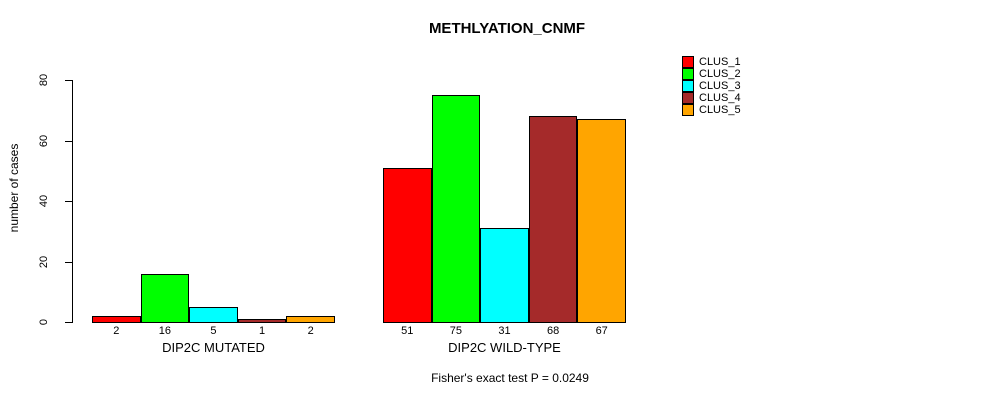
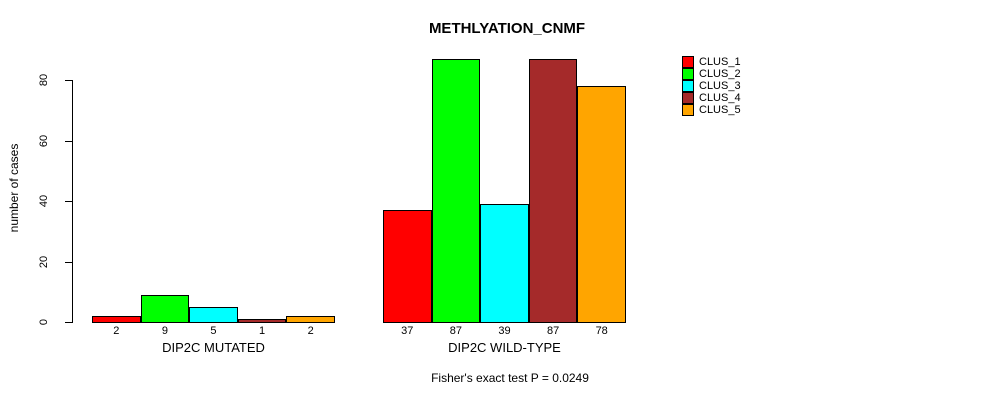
CLUS_2/DIP2C MUTATED: 16 -> 9
CLUS_1/DIP2C WILD-TYPE: 51 -> 37
CLUS_2/DIP2C WILD-TYPE: 75 -> 87
CLUS_3/DIP2C WILD-TYPE: 31 -> 39
CLUS_4/DIP2C WILD-TYPE: 68 -> 87
CLUS_5/DIP2C WILD-TYPE: 67 -> 78
